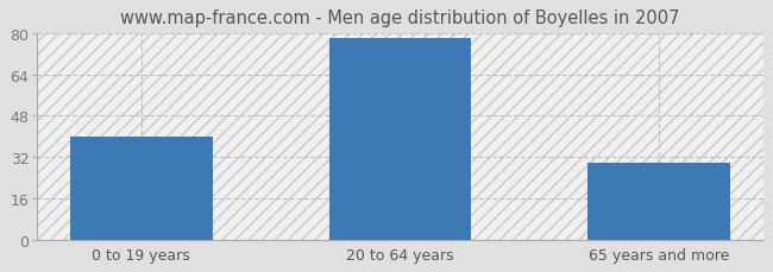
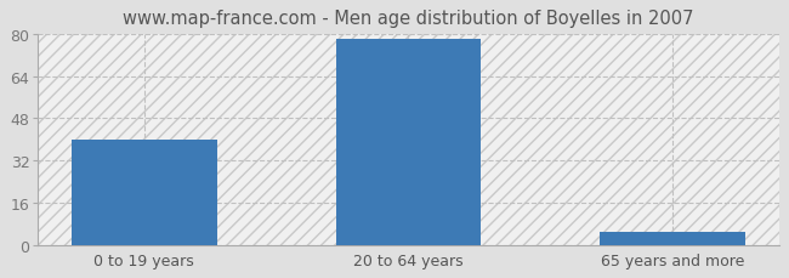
65 years and more: 30 -> 5
